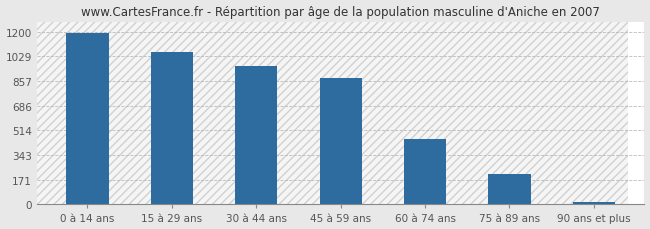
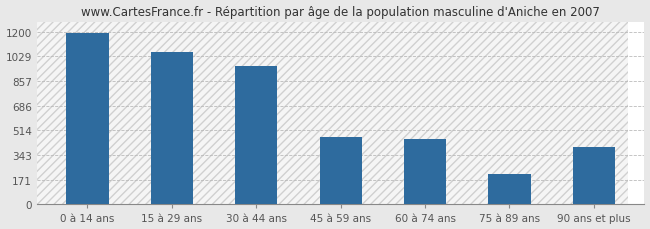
45 à 59 ans: 880 -> 470
90 ans et plus: 20 -> 400
